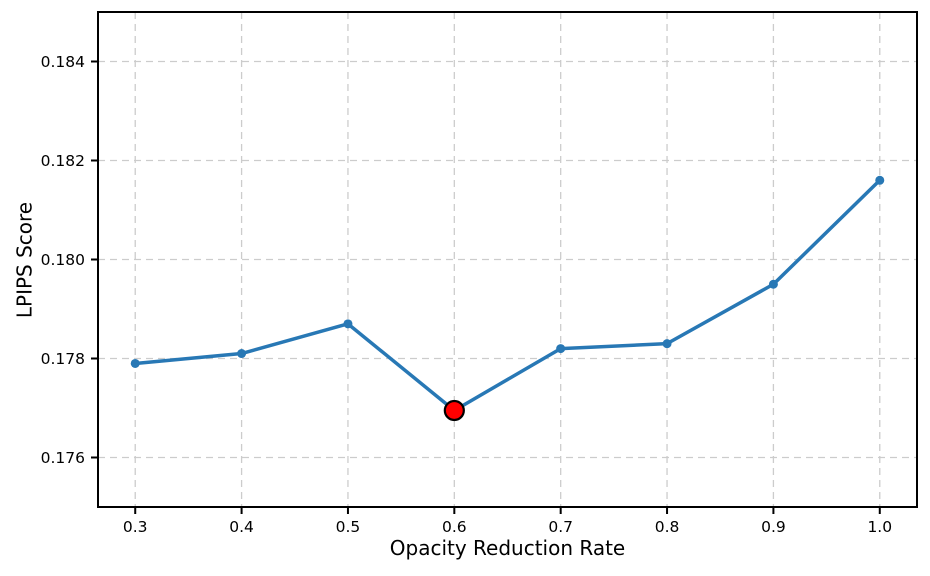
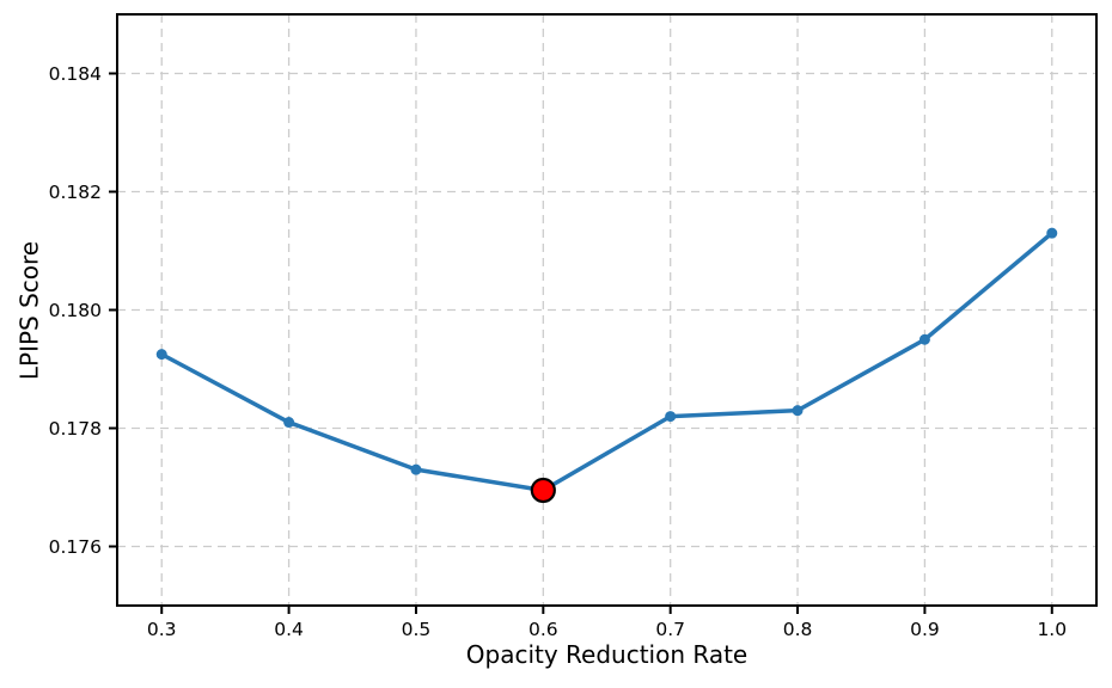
0.3: 0.1779 -> 0.1792
0.5: 0.1787 -> 0.1773
1.0: 0.1816 -> 0.1813
